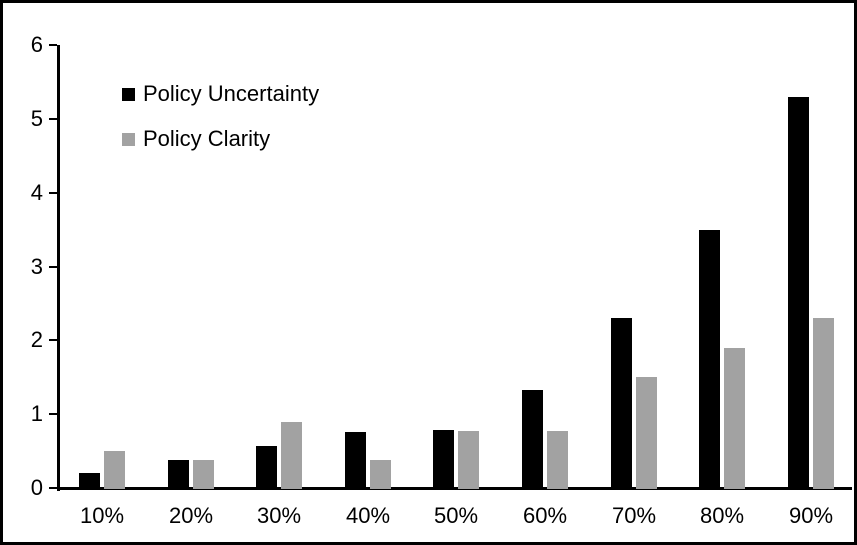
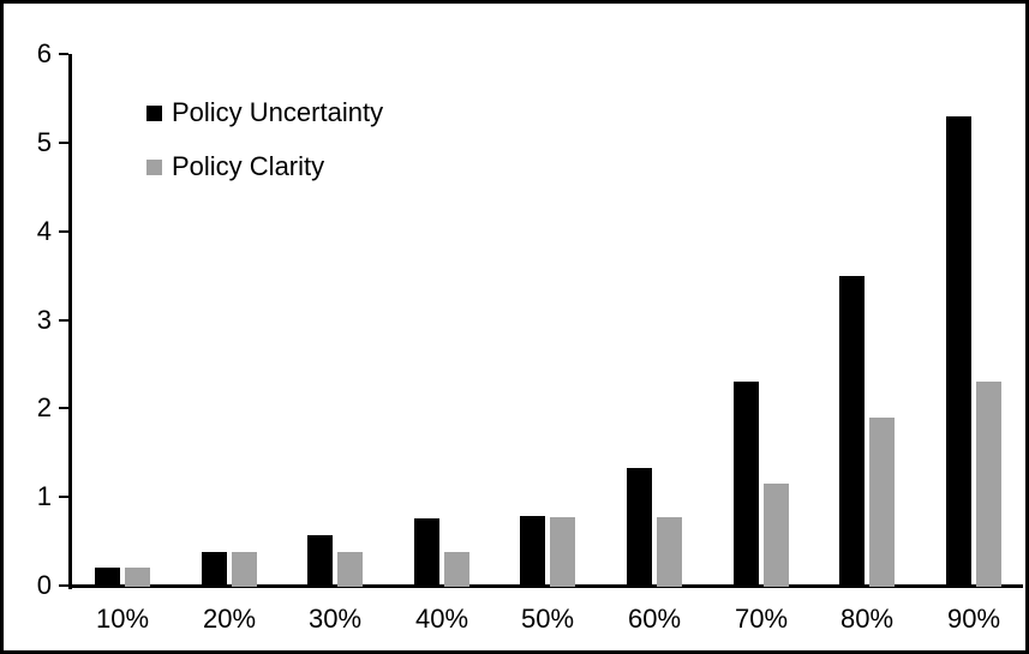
Policy Clarity/10%: 0.5 -> 0.2
Policy Clarity/30%: 0.9 -> 0.4
Policy Clarity/70%: 1.5 -> 1.1
